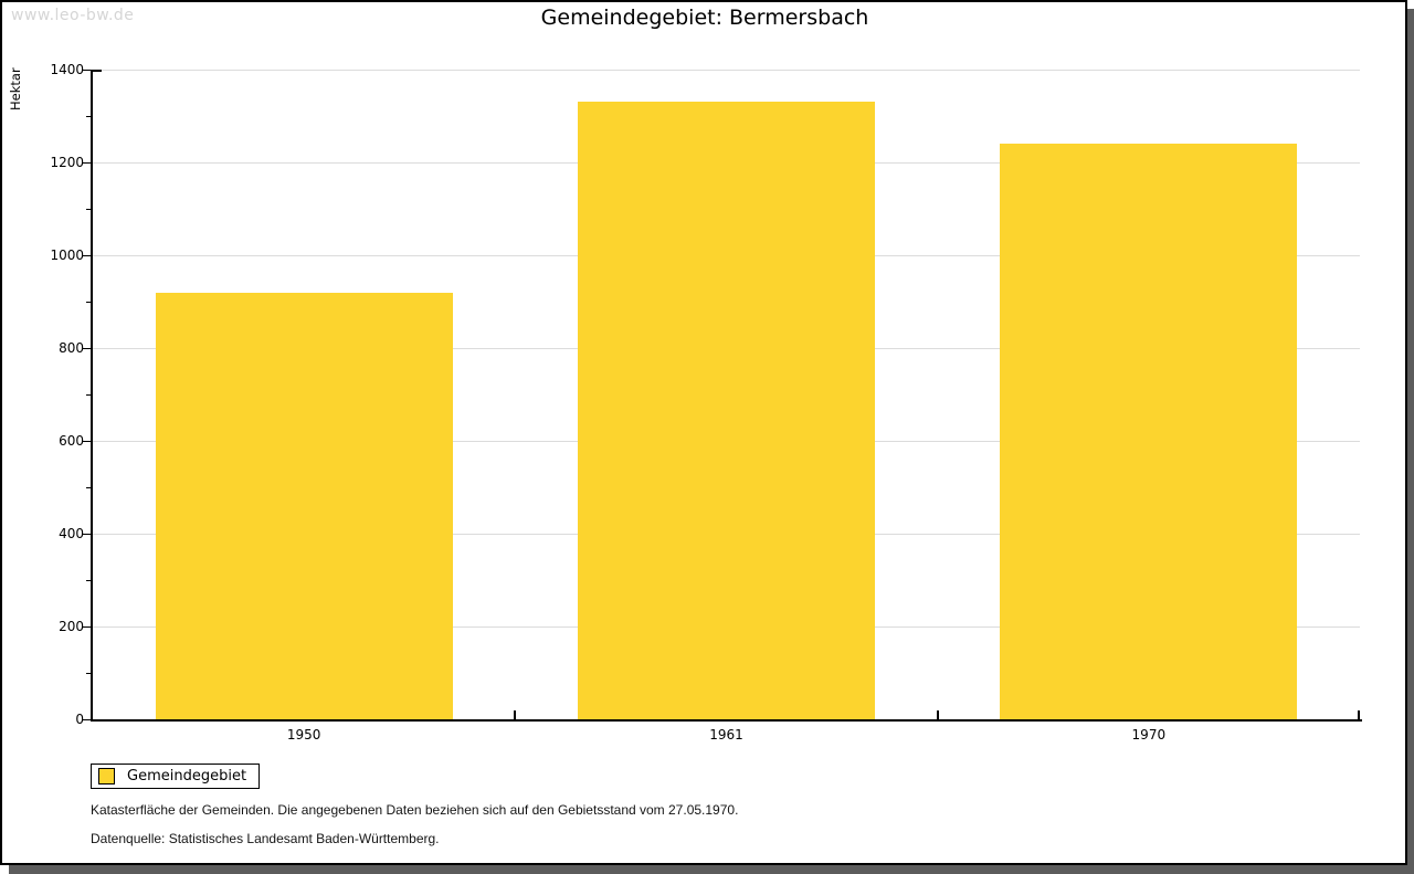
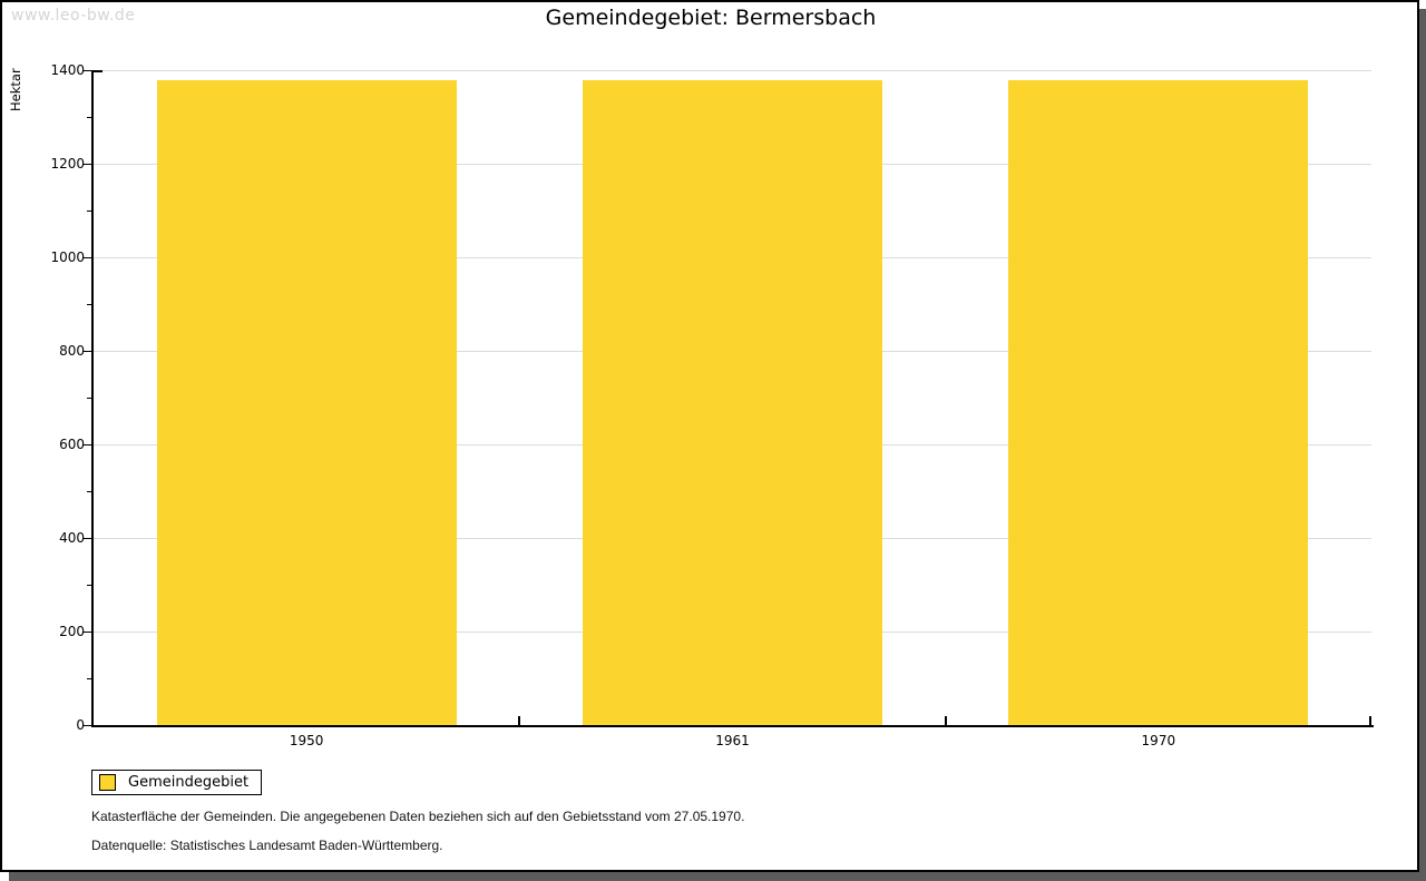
1950: 920 -> 1380
1961: 1330 -> 1380
1970: 1240 -> 1380
